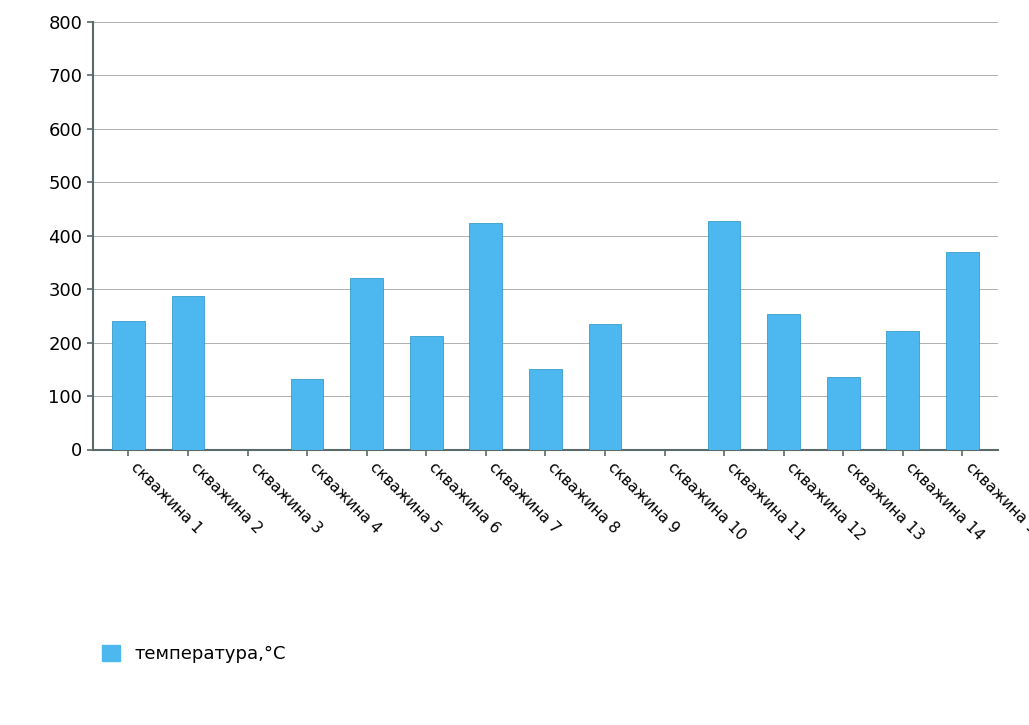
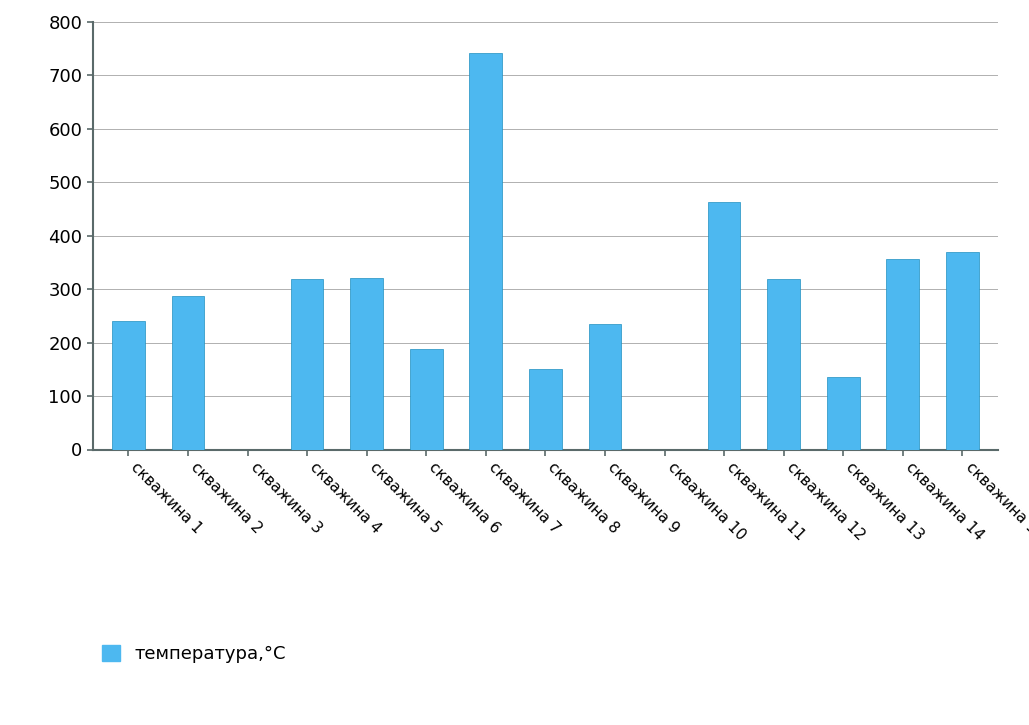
скважина 4: 132 -> 318
скважина 6: 212 -> 188
скважина 7: 424 -> 742
скважина 11: 428 -> 463
скважина 12: 254 -> 318
скважина 14: 222 -> 357
